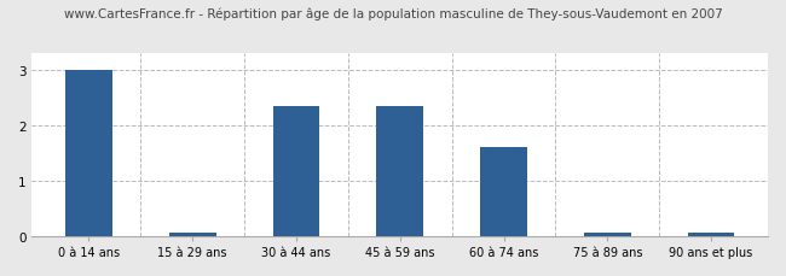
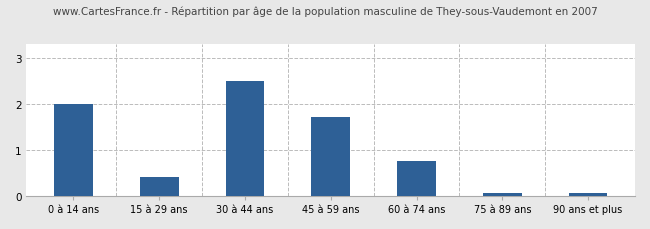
0 à 14 ans: 3.00 -> 2.00
15 à 29 ans: 0.05 -> 0.40
30 à 44 ans: 2.35 -> 2.50
45 à 59 ans: 2.35 -> 1.70
60 à 74 ans: 1.60 -> 0.75
